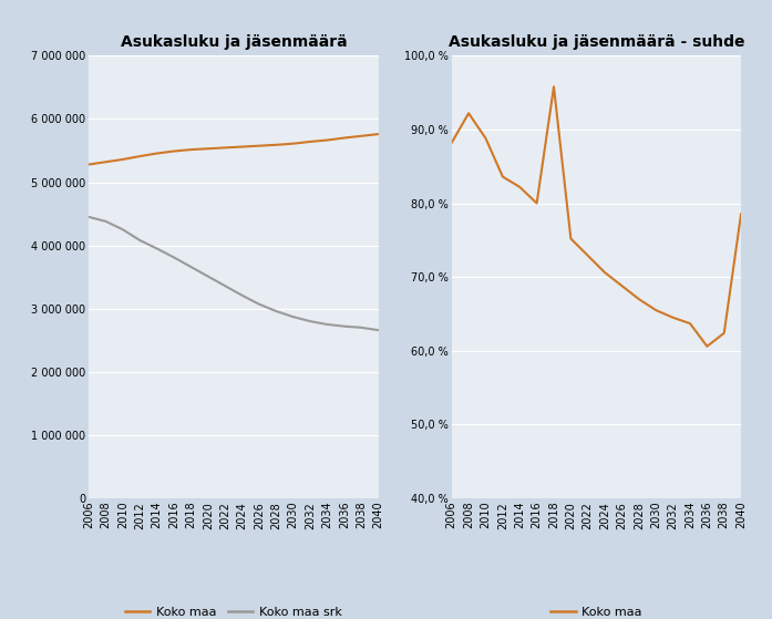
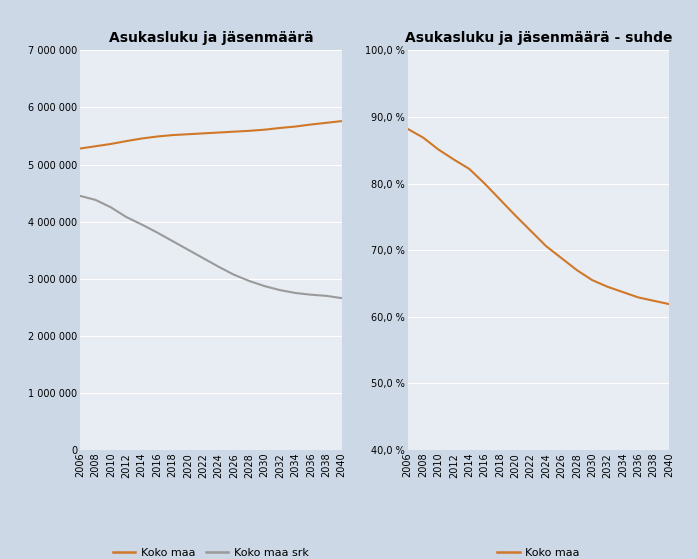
Asukasluku ja jäsenmäärä - suhde/2008: 92,2 % -> 86,9 %
Asukasluku ja jäsenmäärä - suhde/2010: 88,8 % -> 85,1 %
Asukasluku ja jäsenmäärä - suhde/2018: 95,8 % -> 77,6 %
Asukasluku ja jäsenmäärä - suhde/2036: 60,6 % -> 62,9 %
Asukasluku ja jäsenmäärä - suhde/2040: 78,6 % -> 61,9 %
